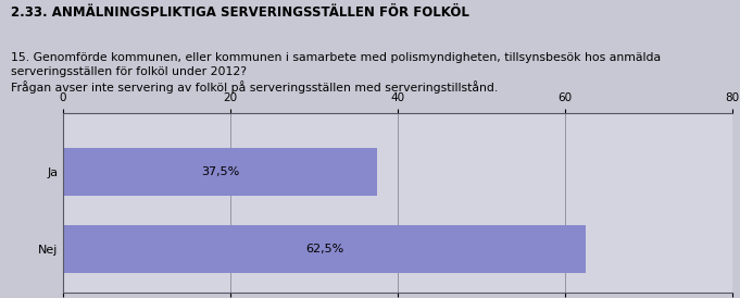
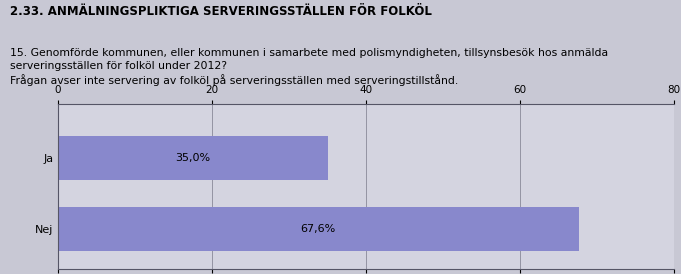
Ja: 37,5% -> 35,0%
Nej: 62,5% -> 67,6%
